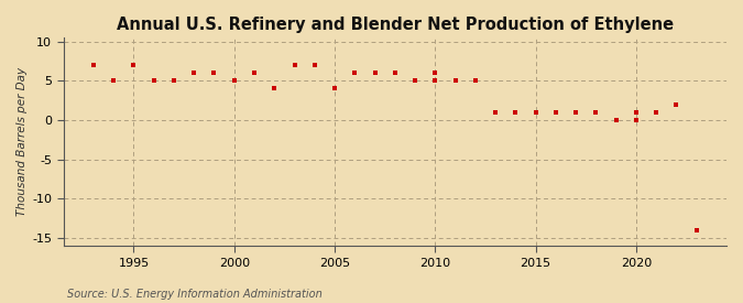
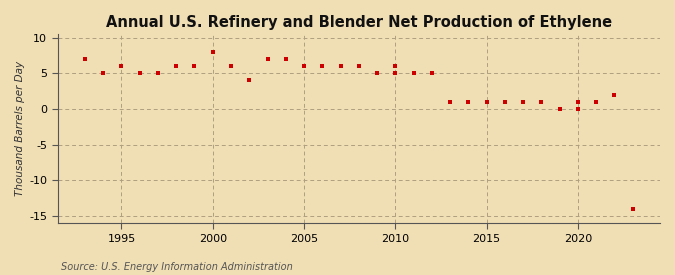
1995: 7 -> 6
2000: 5 -> 8
2005: 4 -> 6
